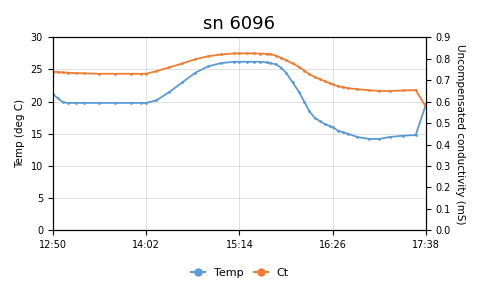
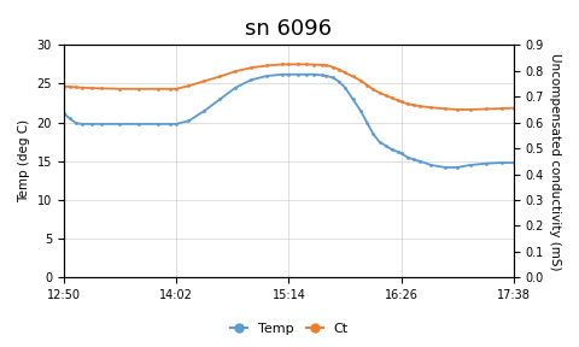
Temp/17:38: 19.6 -> 14.8
Ct/17:38: 0.575 -> 0.656
